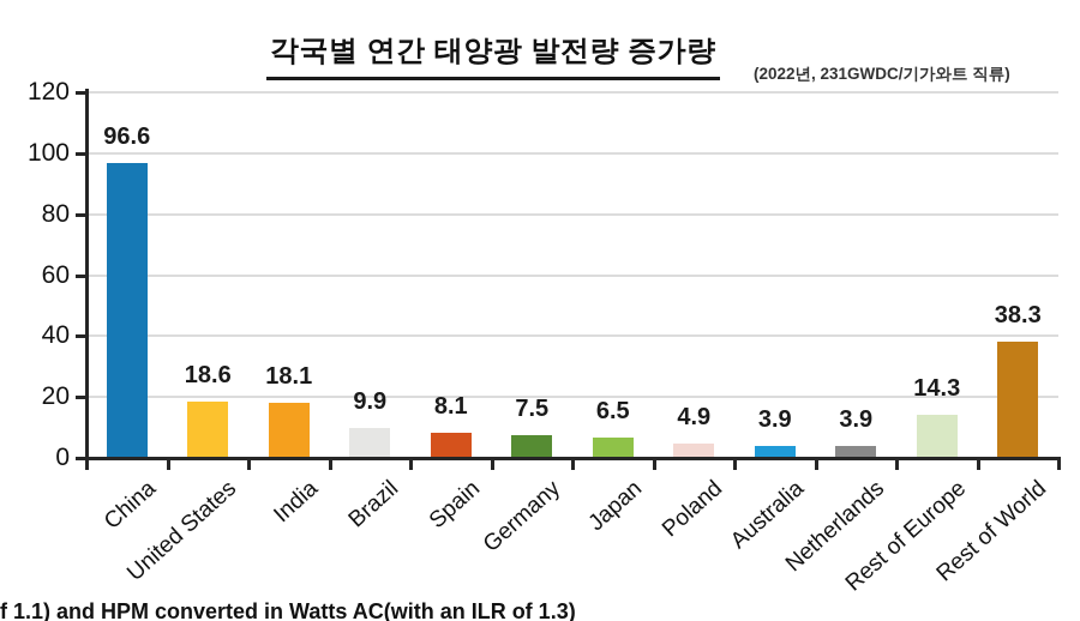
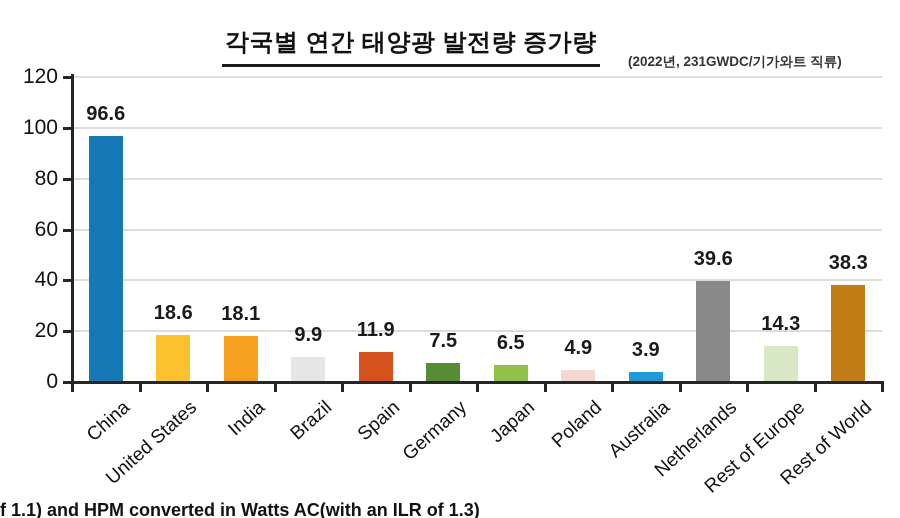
Spain: 8.1 -> 11.9
Netherlands: 3.9 -> 39.6
